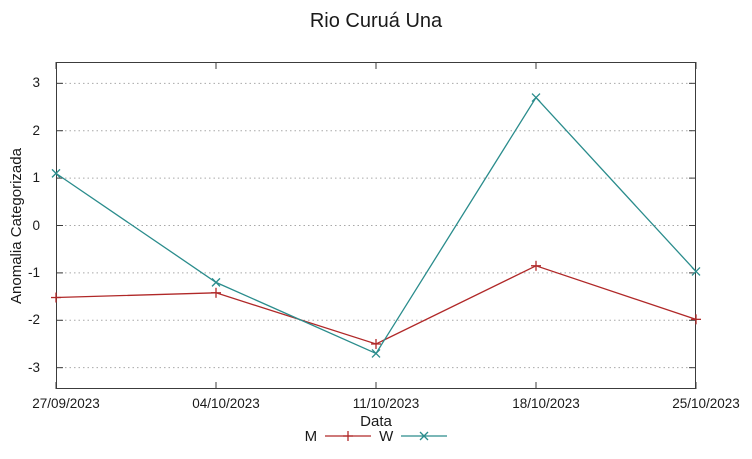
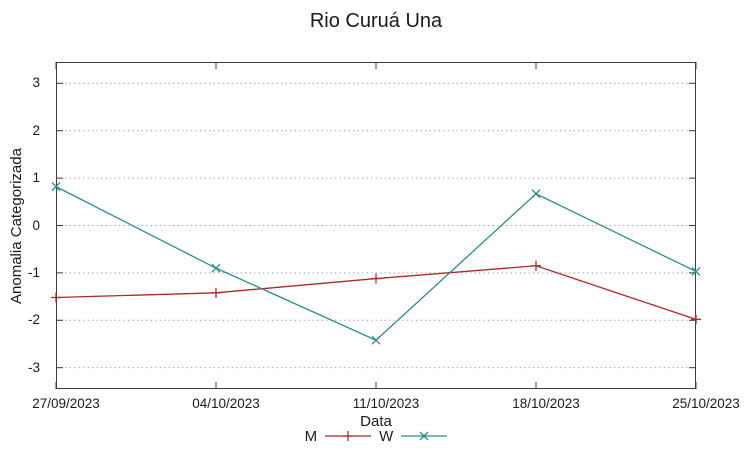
W/27/09/2023: 1.1 -> 0.8
W/04/10/2023: -1.2 -> -0.9
M/11/10/2023: -2.5 -> -1.1
W/11/10/2023: -2.7 -> -2.4
W/18/10/2023: 2.7 -> 0.7
